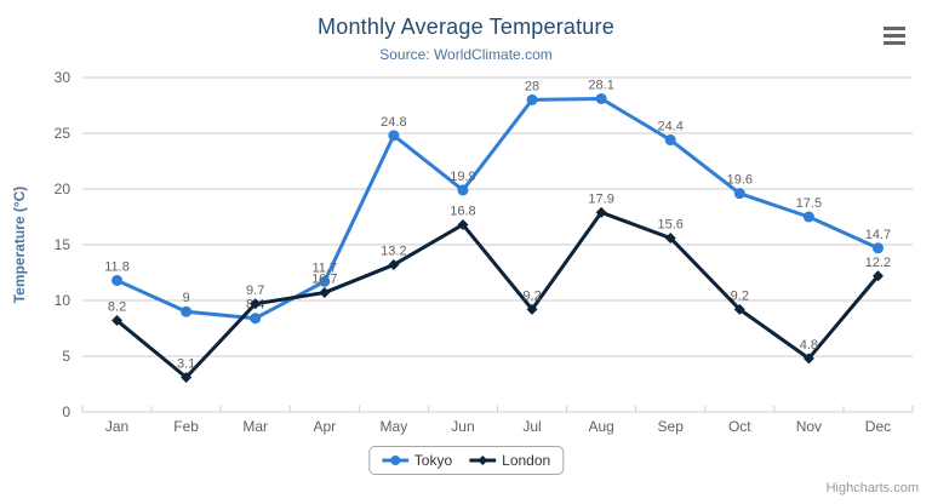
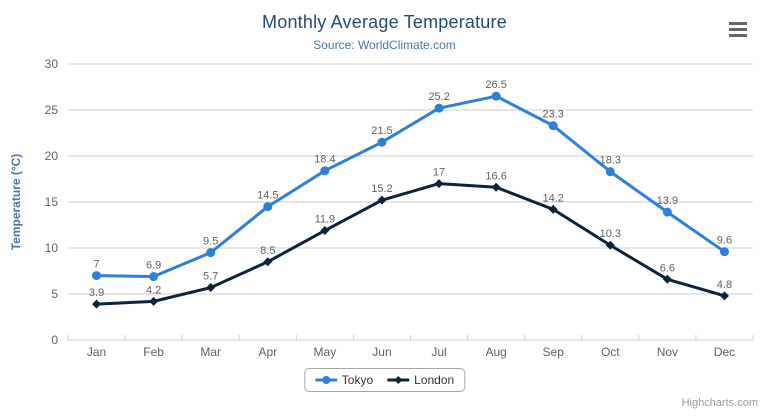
Tokyo/Jan: 11.8 -> 7
London/Jan: 8.2 -> 3.9
Tokyo/Feb: 9 -> 6.9
London/Feb: 3.1 -> 4.2
Tokyo/Mar: 8.4 -> 9.5
London/Mar: 9.7 -> 5.7
Tokyo/Apr: 11.7 -> 14.5
London/Apr: 10.7 -> 8.5
Tokyo/May: 24.8 -> 18.4
London/May: 13.2 -> 11.9
Tokyo/Jun: 19.9 -> 21.5
London/Jun: 16.8 -> 15.2
Tokyo/Jul: 28 -> 25.2
London/Jul: 9.2 -> 17
Tokyo/Aug: 28.1 -> 26.5
London/Aug: 17.9 -> 16.6
Tokyo/Sep: 24.4 -> 23.3
London/Sep: 15.6 -> 14.2
Tokyo/Oct: 19.6 -> 18.3
London/Oct: 9.2 -> 10.3
Tokyo/Nov: 17.5 -> 13.9
London/Nov: 4.8 -> 6.6
Tokyo/Dec: 14.7 -> 9.6
London/Dec: 12.2 -> 4.8
